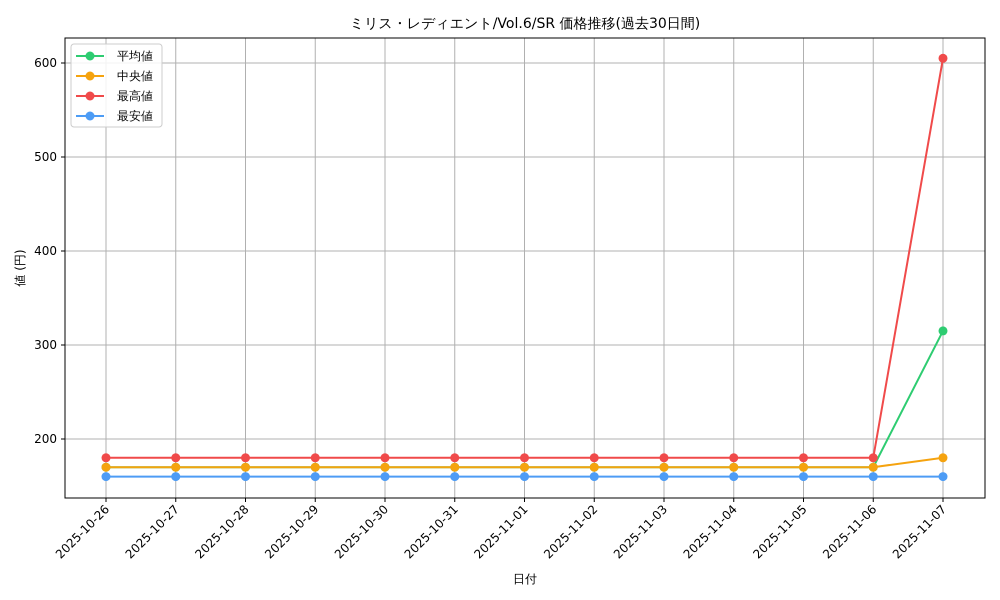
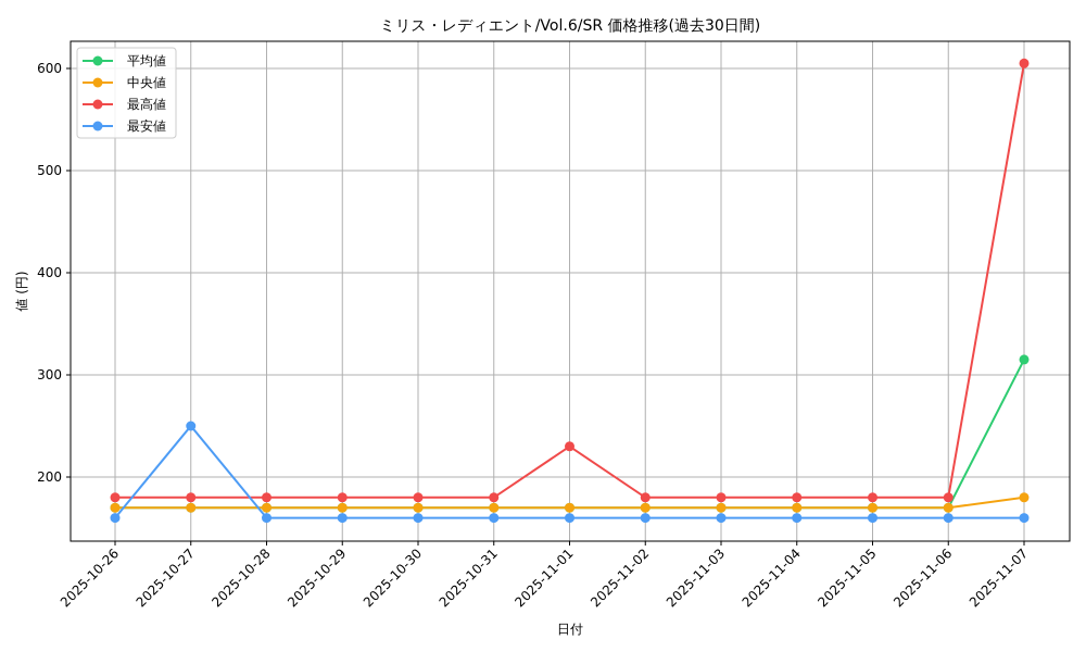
最安値/2025-10-27: 160 -> 250
最高値/2025-11-01: 180 -> 230
